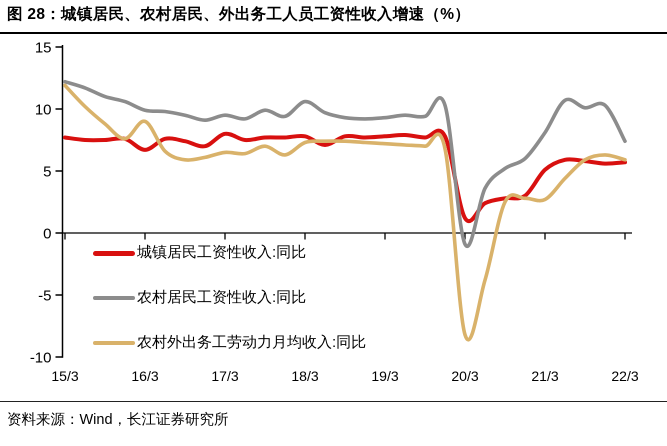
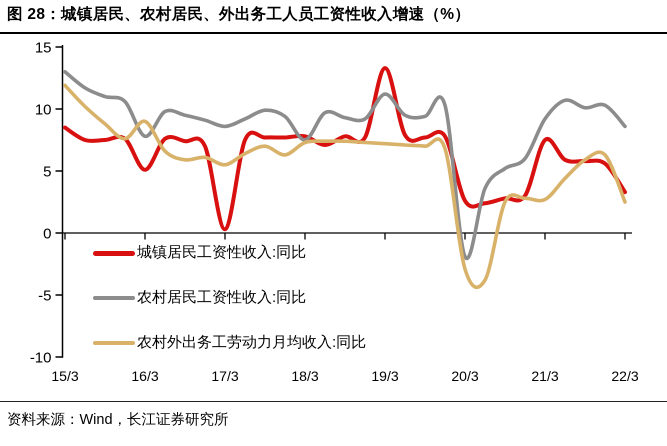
城镇居民工资性收入:同比/15/3: 7.7 -> 8.5
农村居民工资性收入:同比/15/3: 12.2 -> 13.0
城镇居民工资性收入:同比/16/3: 6.7 -> 5.1
农村居民工资性收入:同比/16/3: 9.9 -> 7.8
城镇居民工资性收入:同比/17/3: 8.0 -> 0.3
农村居民工资性收入:同比/17/3: 9.5 -> 8.6
农村外出务工劳动力月均收入:同比/17/3: 6.5 -> 5.5
农村居民工资性收入:同比/18/3: 10.6 -> 7.5
城镇居民工资性收入:同比/19/3: 7.8 -> 13.3
农村居民工资性收入:同比/19/3: 9.3 -> 11.2
城镇居民工资性收入:同比/20/3: 1.2 -> 2.6
农村居民工资性收入:同比/20/3: -0.9 -> -1.9
农村外出务工劳动力月均收入:同比/20/3: -8.2 -> -2.9
城镇居民工资性收入:同比/21/3: 5.1 -> 7.5
农村居民工资性收入:同比/21/3: 8.1 -> 9.2
城镇居民工资性收入:同比/22/3: 5.7 -> 3.3
农村居民工资性收入:同比/22/3: 7.4 -> 8.6
农村外出务工劳动力月均收入:同比/22/3: 5.9 -> 2.5
